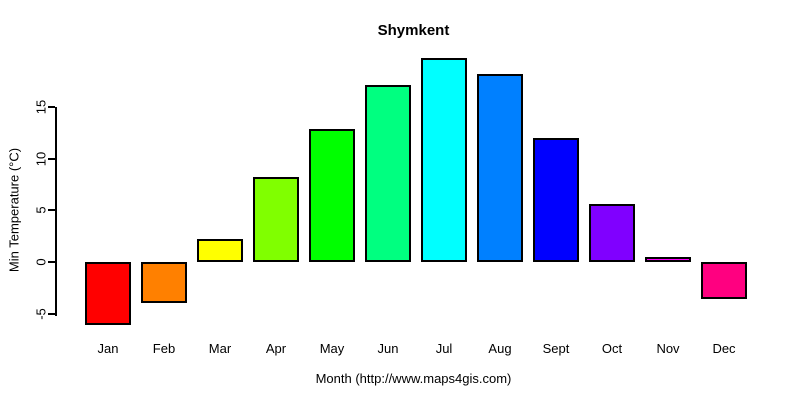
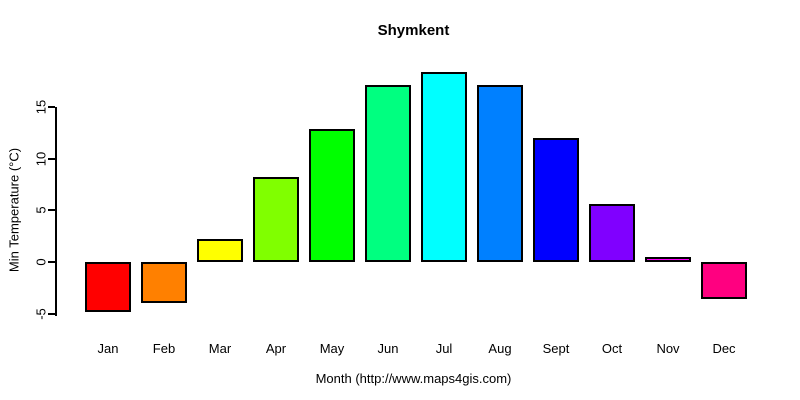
Jan: -6.1 -> -4.8
Jul: 19.7 -> 18.4
Aug: 18.2 -> 17.1
